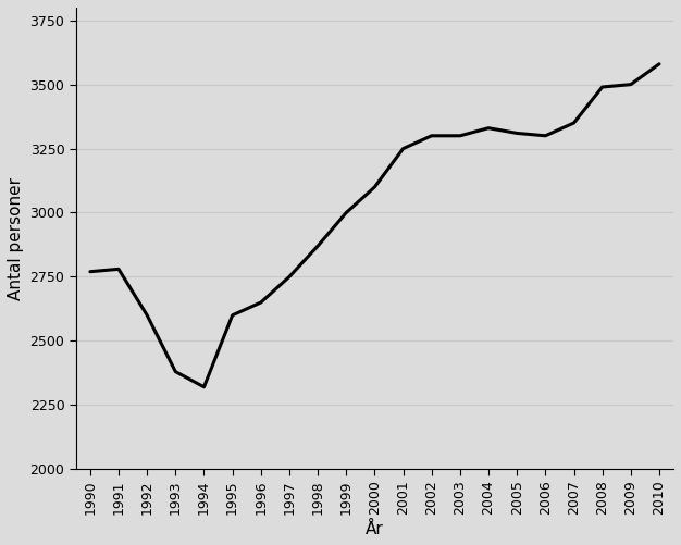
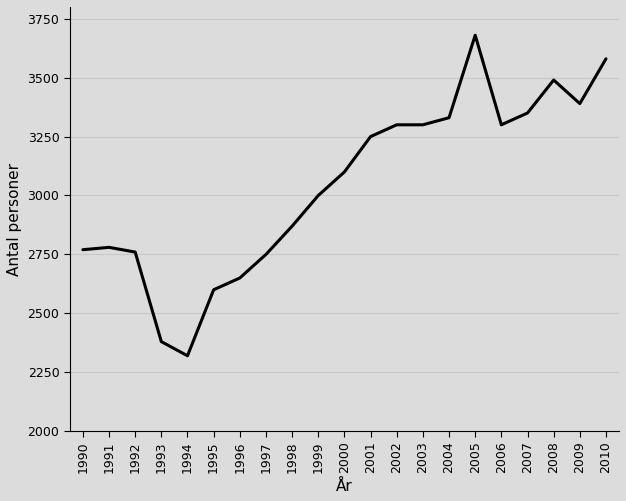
1992: 2600 -> 2760
2005: 3310 -> 3680
2009: 3500 -> 3390
